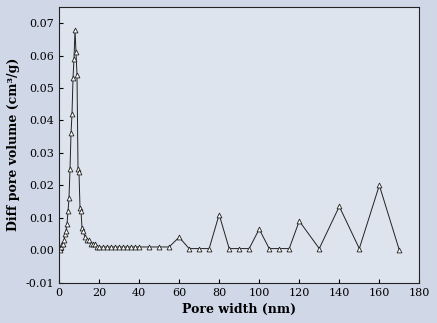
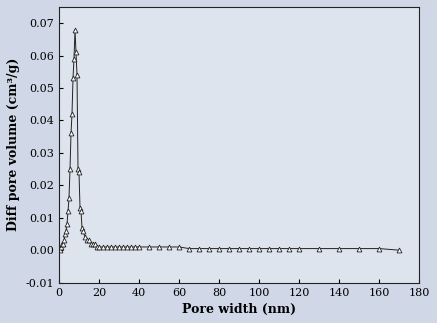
60: 0.0040 -> 0.0010
80: 0.0110 -> 0.0005
100: 0.0065 -> 0.0005
120: 0.0090 -> 0.0005
140: 0.0135 -> 0.0005
160: 0.0200 -> 0.0005
